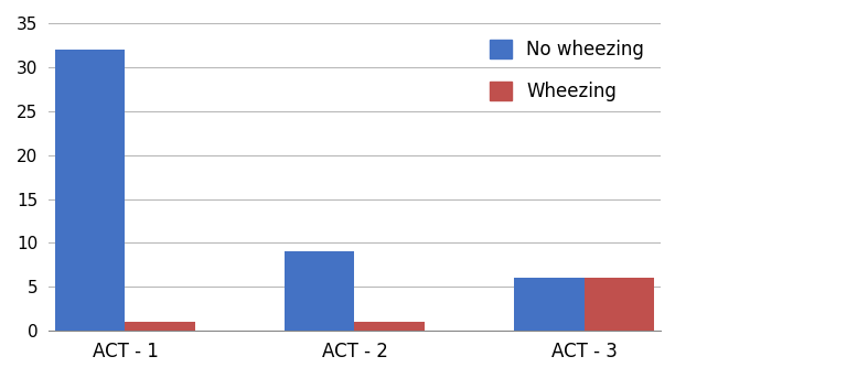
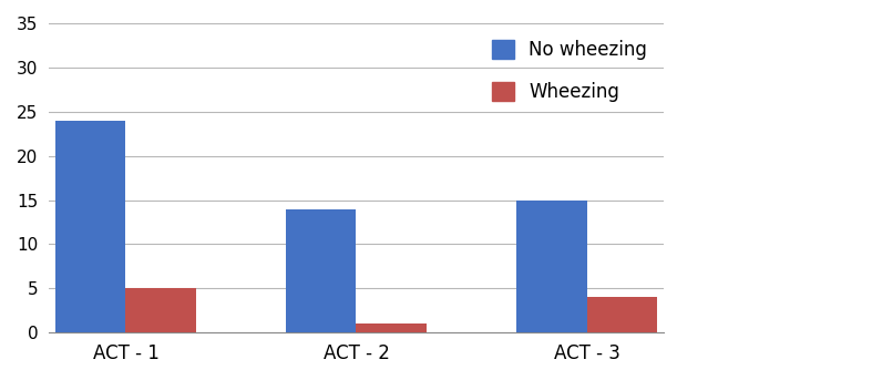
No wheezing/ACT - 1: 32 -> 24
Wheezing/ACT - 1: 1 -> 5
No wheezing/ACT - 2: 9 -> 14
No wheezing/ACT - 3: 6 -> 15
Wheezing/ACT - 3: 6 -> 4
